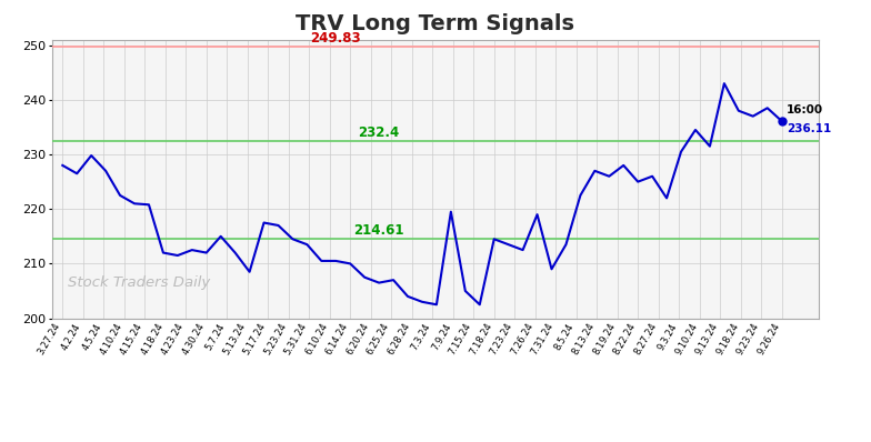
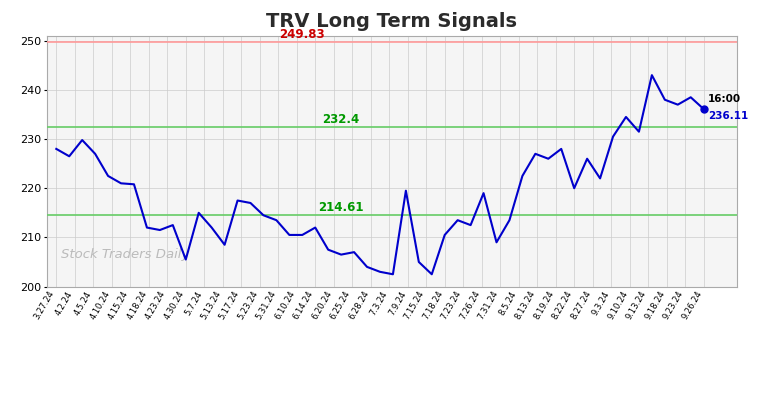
4.30.24: 212.0 -> 205.5
6.14.24: 210.0 -> 212.0
7.18.24: 214.5 -> 210.5
8.22.24: 225.0 -> 220.0
